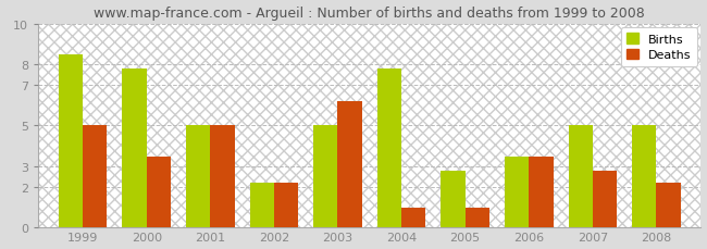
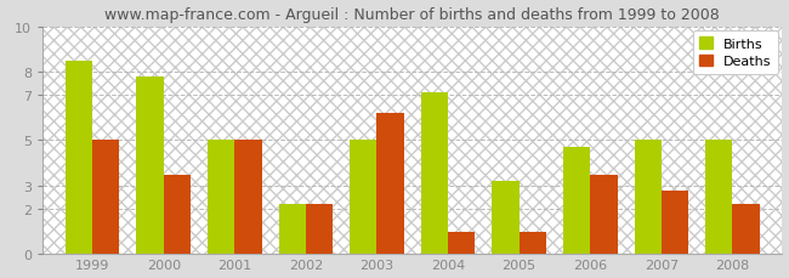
Births/2004: 7.8 -> 7.1
Births/2005: 2.8 -> 3.2
Births/2006: 3.5 -> 4.7
